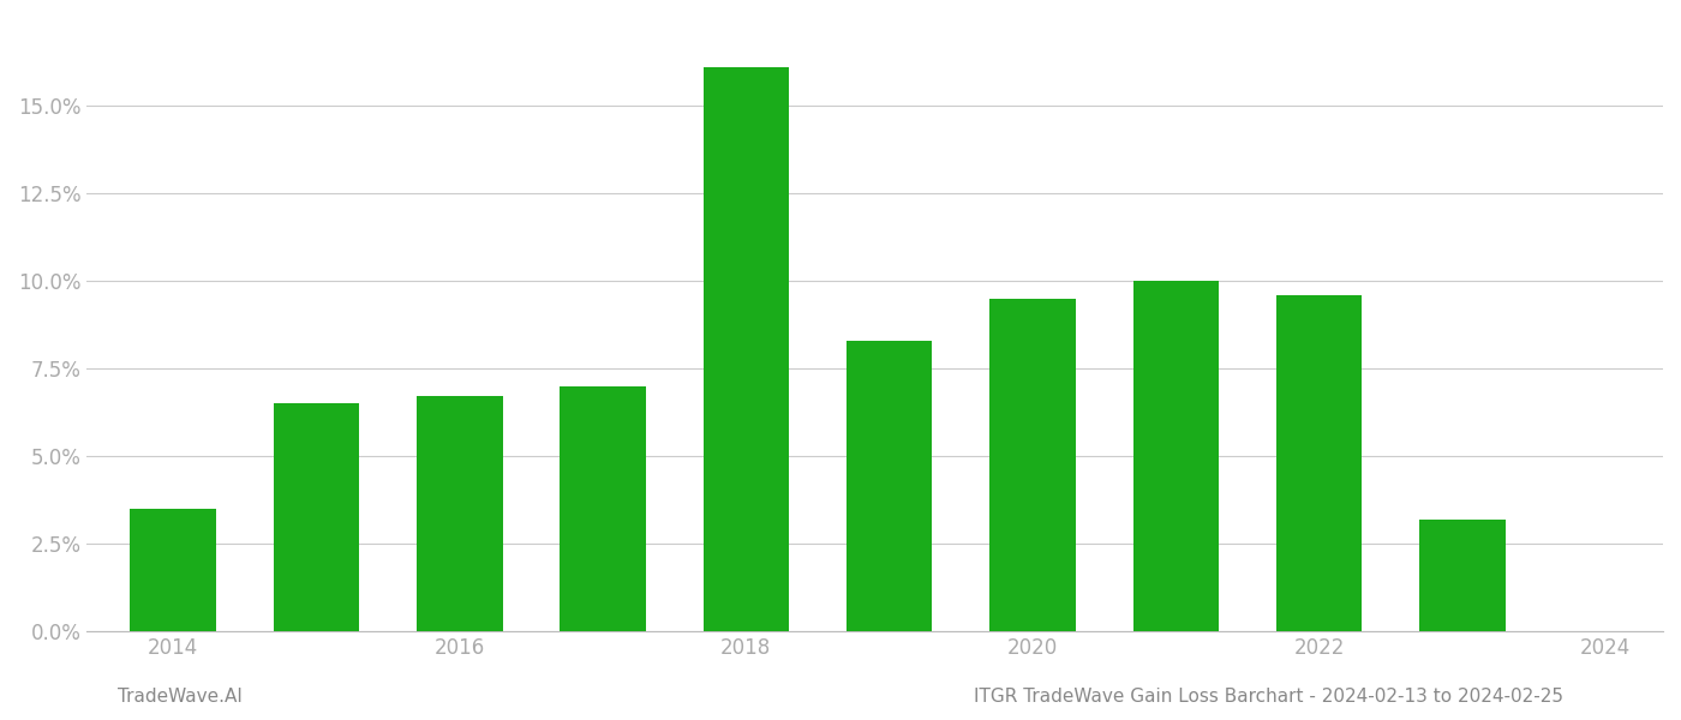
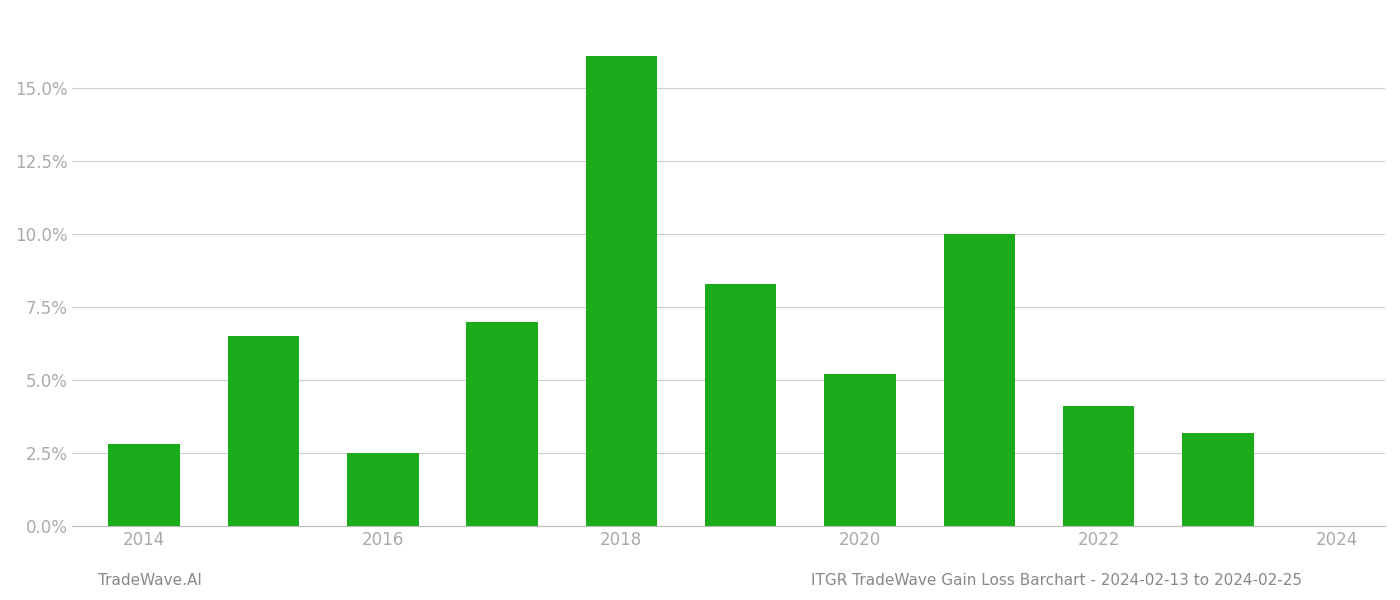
2014: 3.5% -> 2.8%
2016: 6.7% -> 2.5%
2020: 9.5% -> 5.2%
2022: 9.6% -> 4.1%
